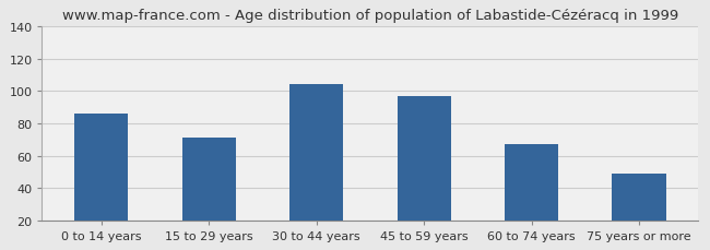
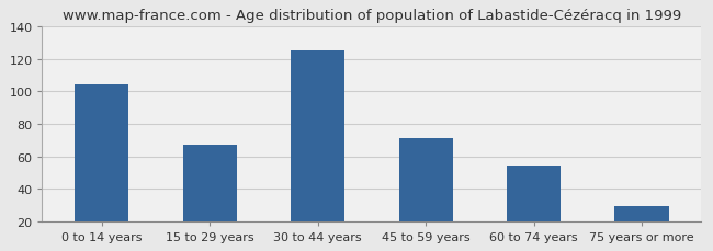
0 to 14 years: 86 -> 104
15 to 29 years: 71 -> 67
30 to 44 years: 104 -> 125
45 to 59 years: 97 -> 71
60 to 74 years: 67 -> 54
75 years or more: 49 -> 29
